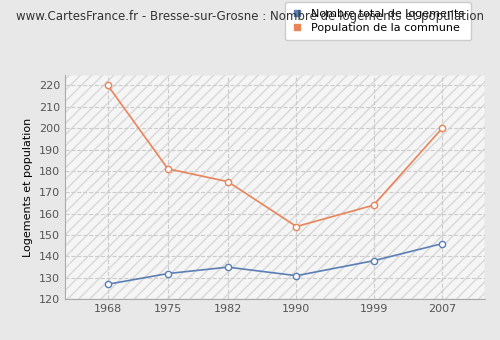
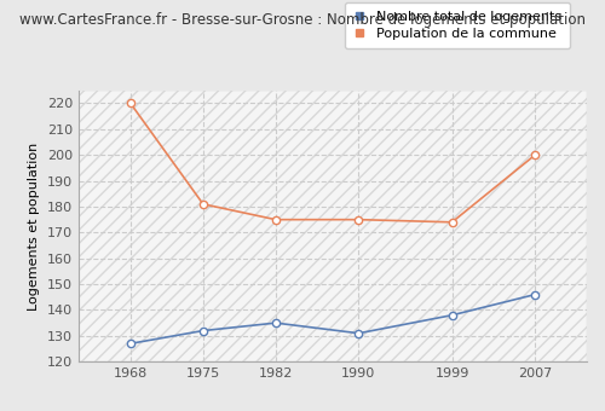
Population de la commune/1990: 154 -> 175
Population de la commune/1999: 164 -> 174
